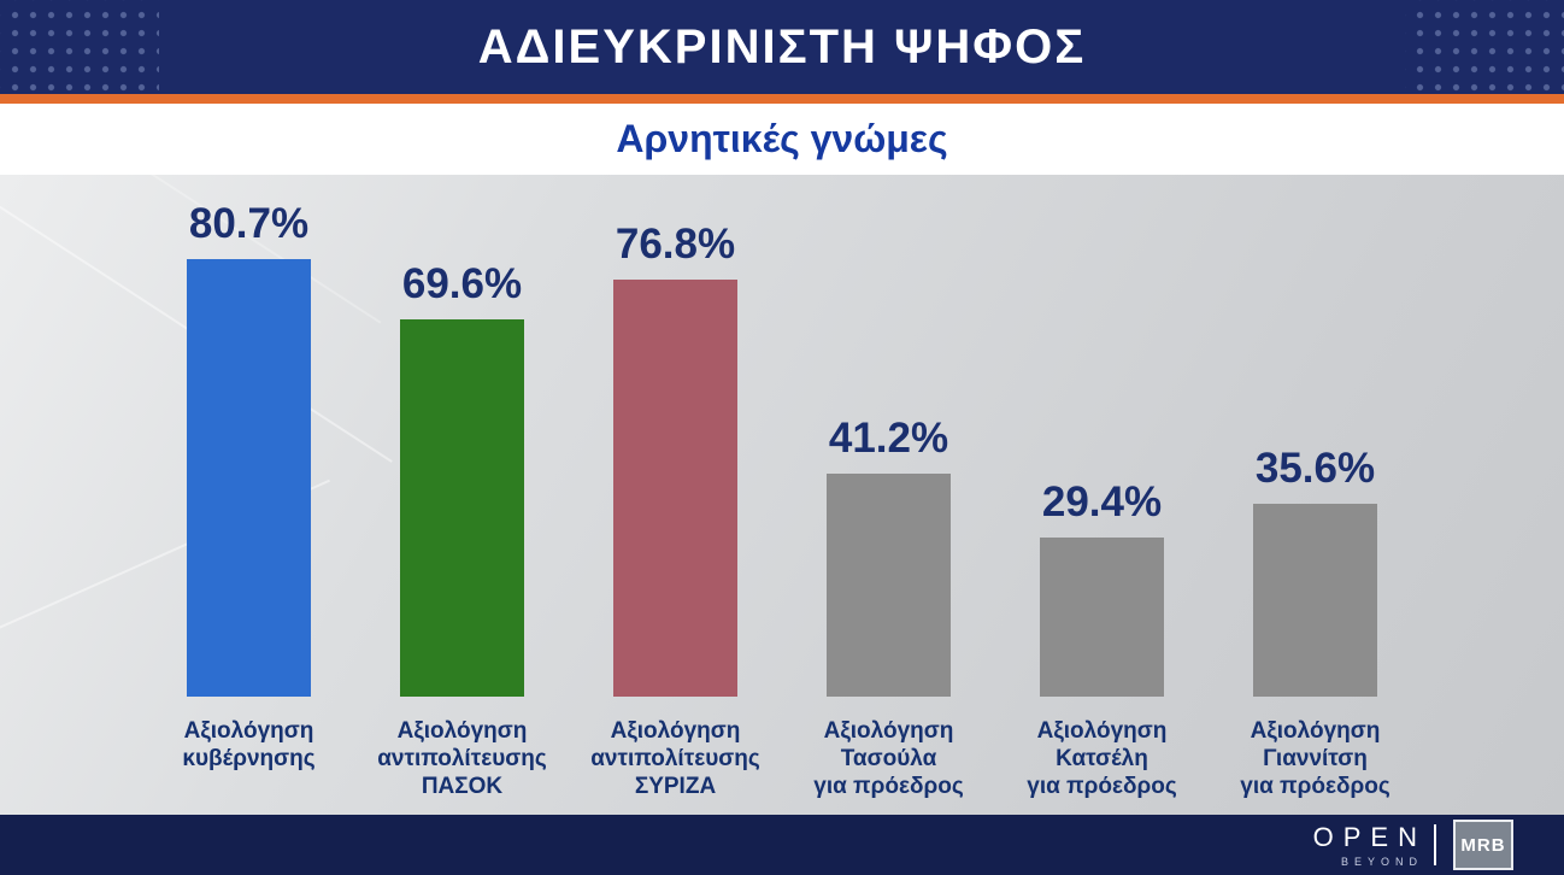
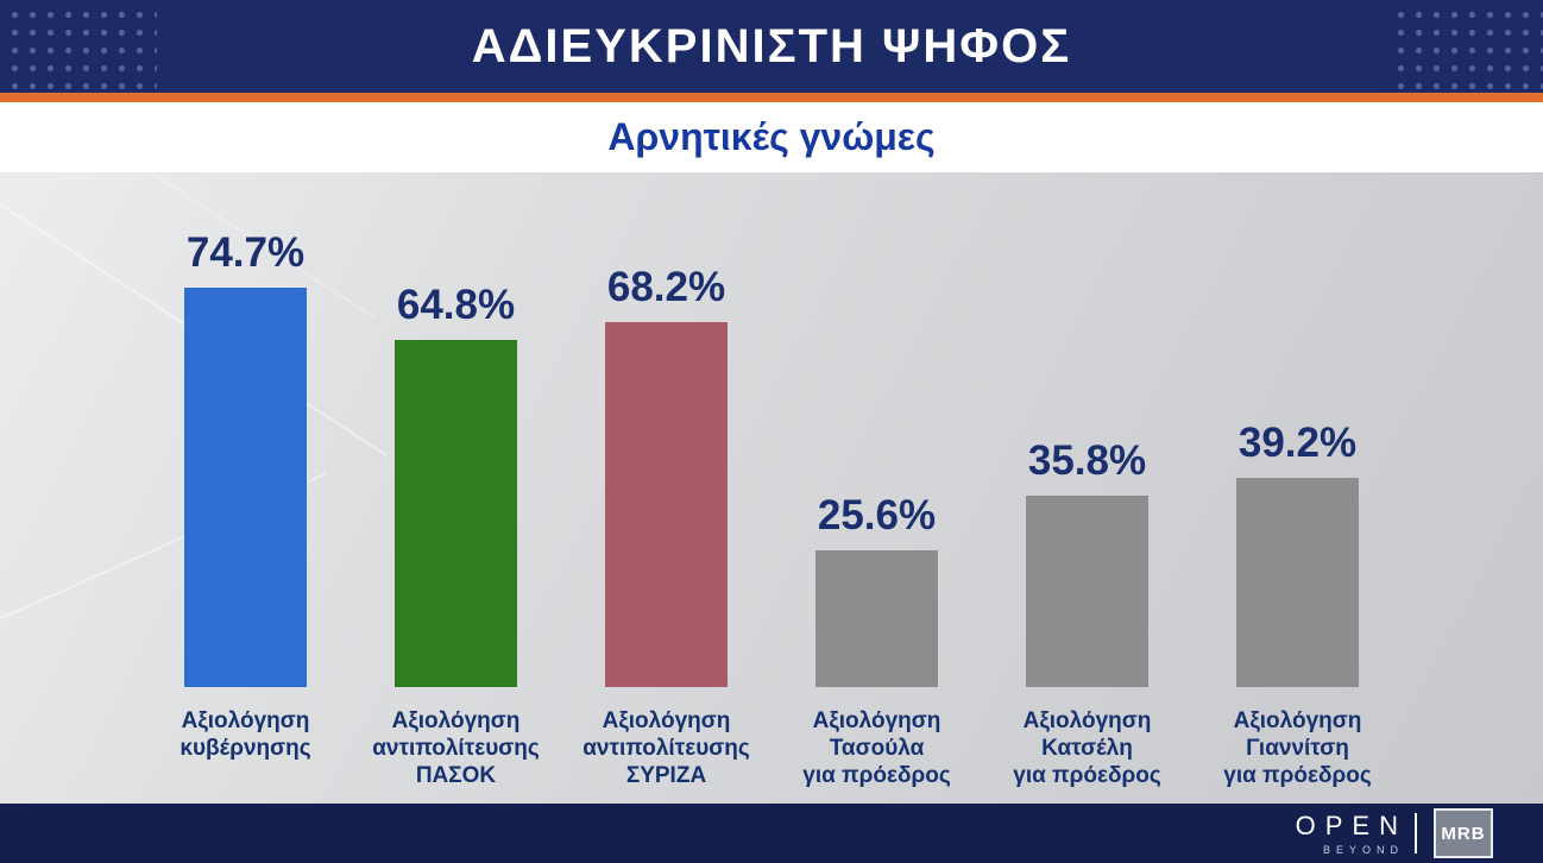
Αξιολόγηση κυβέρνησης: 80.7% -> 74.7%
Αξιολόγηση αντιπολίτευσης ΠΑΣΟΚ: 69.6% -> 64.8%
Αξιολόγηση αντιπολίτευσης ΣΥΡΙΖΑ: 76.8% -> 68.2%
Αξιολόγηση Τασούλα για πρόεδρος: 41.2% -> 25.6%
Αξιολόγηση Κατσέλη για πρόεδρος: 29.4% -> 35.8%
Αξιολόγηση Γιαννίτση για πρόεδρος: 35.6% -> 39.2%
